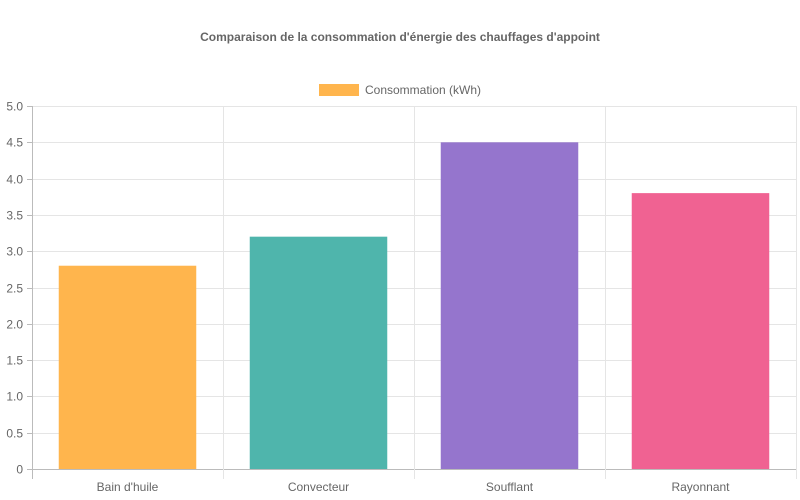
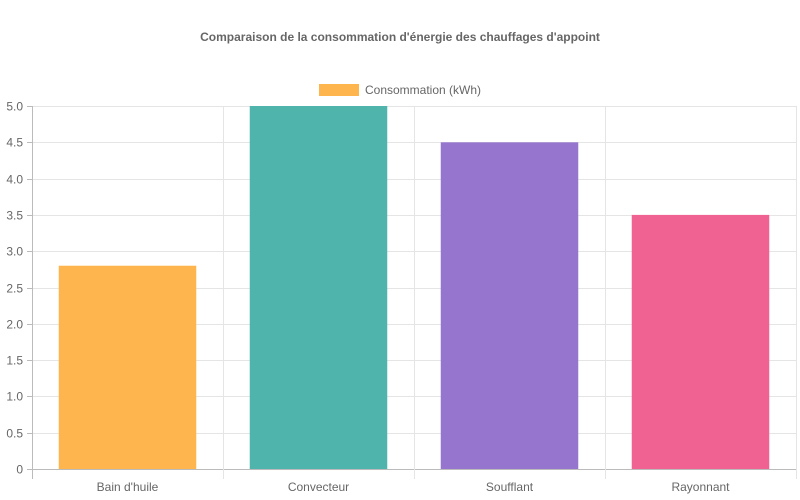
Convecteur: 3.2 -> 5.0
Rayonnant: 3.8 -> 3.5
